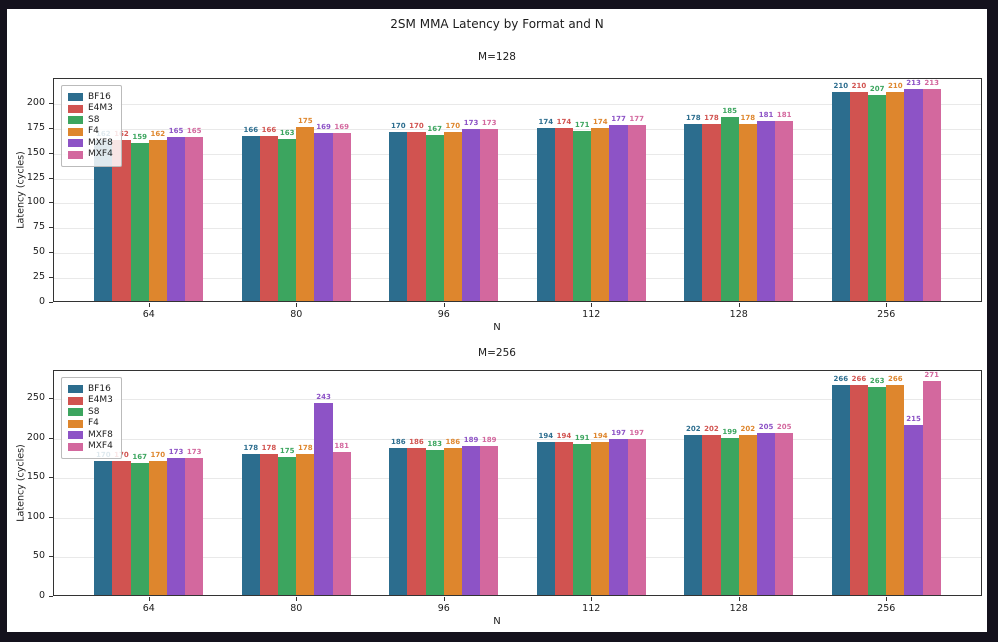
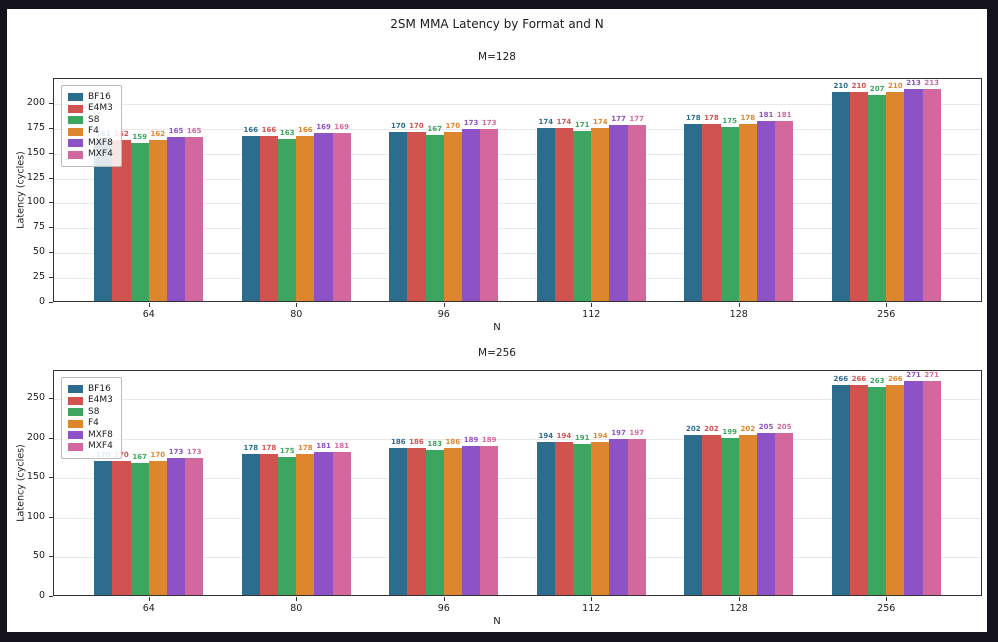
M=128/F4/80: 175 -> 166
M=128/S8/128: 185 -> 175
M=256/MXF8/80: 243 -> 181
M=256/MXF8/256: 215 -> 271
